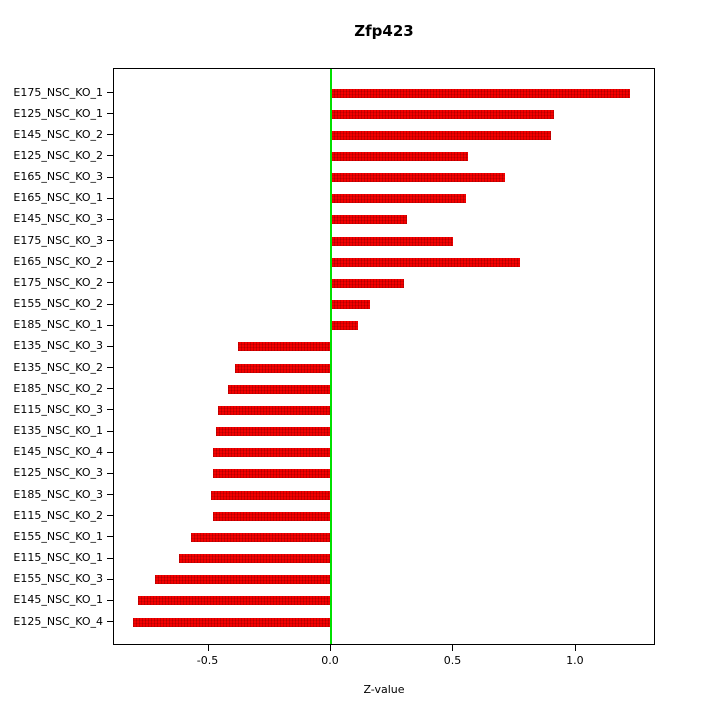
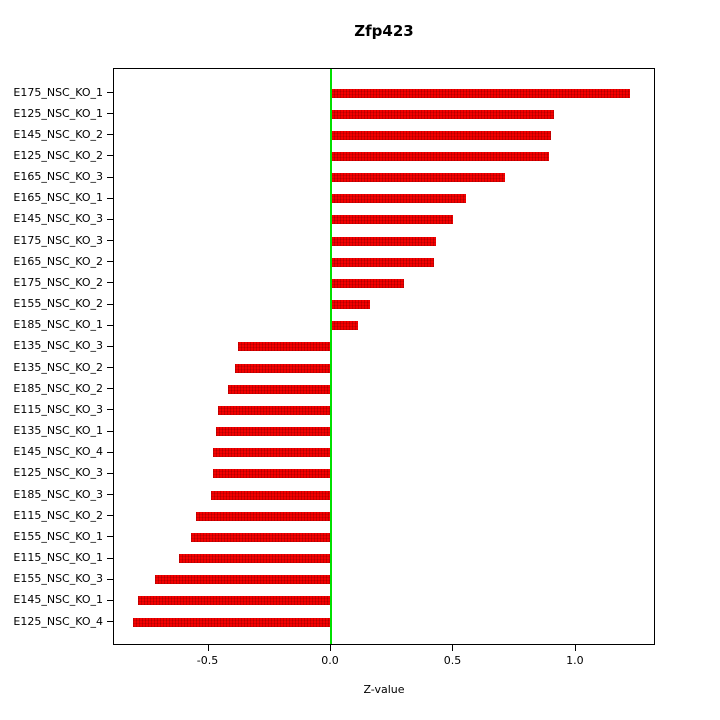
E125_NSC_KO_2: 0.56 -> 0.89
E145_NSC_KO_3: 0.31 -> 0.50
E175_NSC_KO_3: 0.50 -> 0.43
E165_NSC_KO_2: 0.77 -> 0.42
E115_NSC_KO_2: -0.48 -> -0.55
